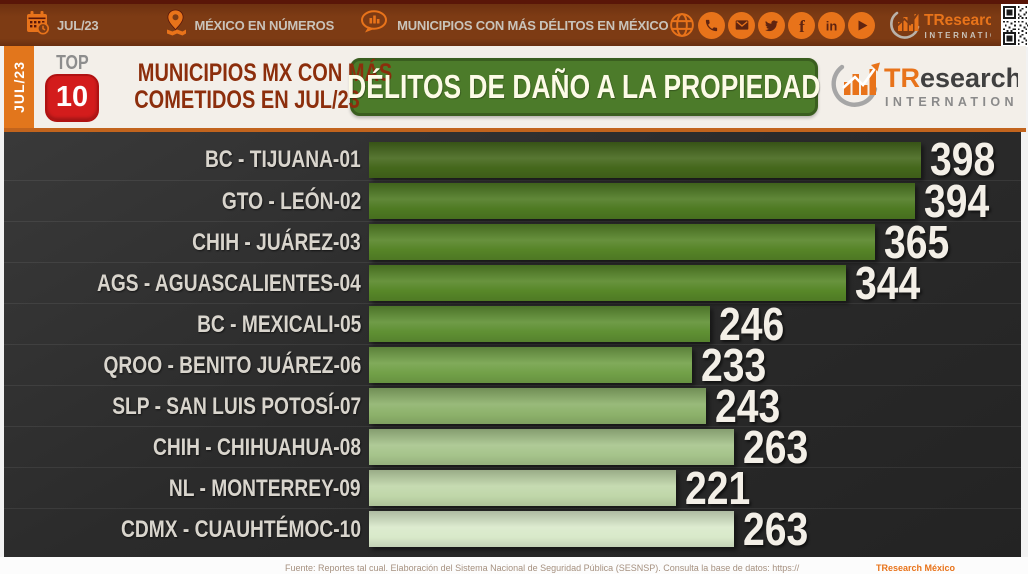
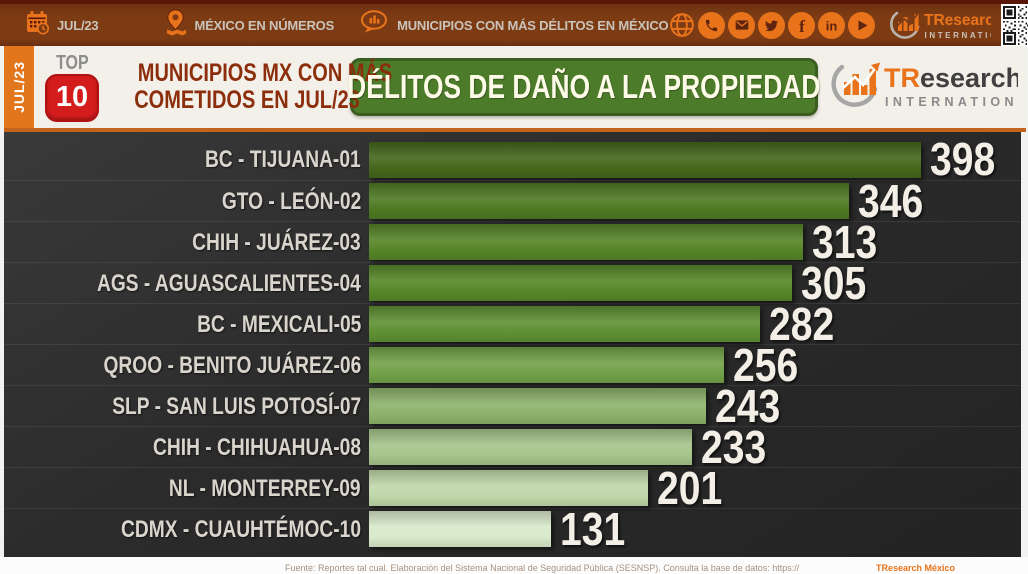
GTO - LEÓN-02: 394 -> 346
CHIH - JUÁREZ-03: 365 -> 313
AGS - AGUASCALIENTES-04: 344 -> 305
BC - MEXICALI-05: 246 -> 282
QROO - BENITO JUÁREZ-06: 233 -> 256
CHIH - CHIHUAHUA-08: 263 -> 233
NL - MONTERREY-09: 221 -> 201
CDMX - CUAUHTÉMOC-10: 263 -> 131
